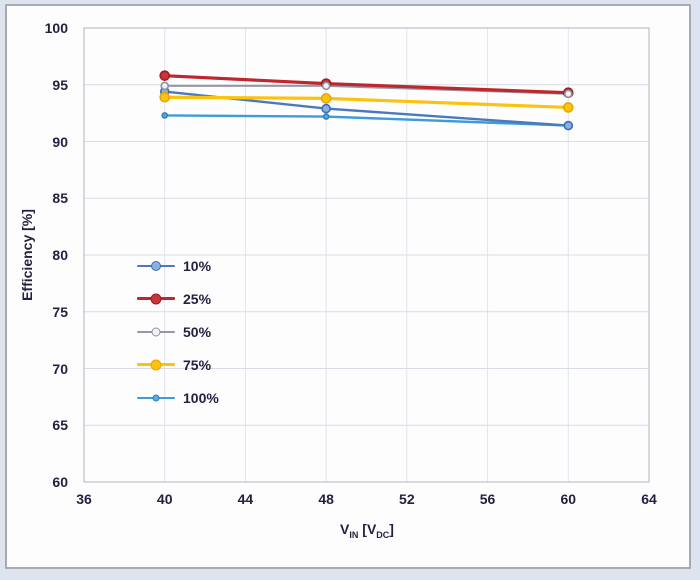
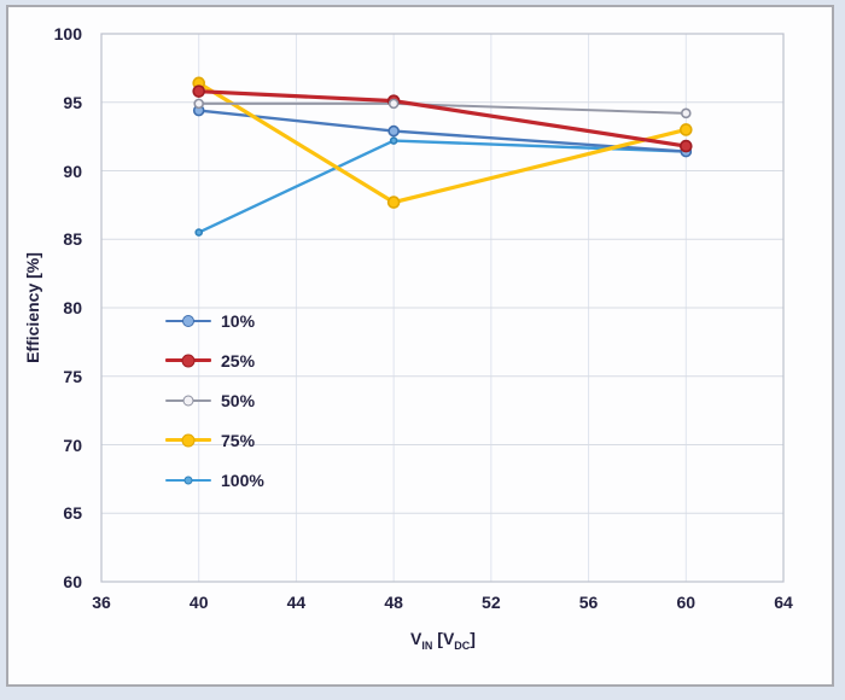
75%/40: 93.9 -> 96.4
100%/40: 92.3 -> 85.5
75%/48: 93.8 -> 87.7
25%/60: 94.3 -> 91.8
